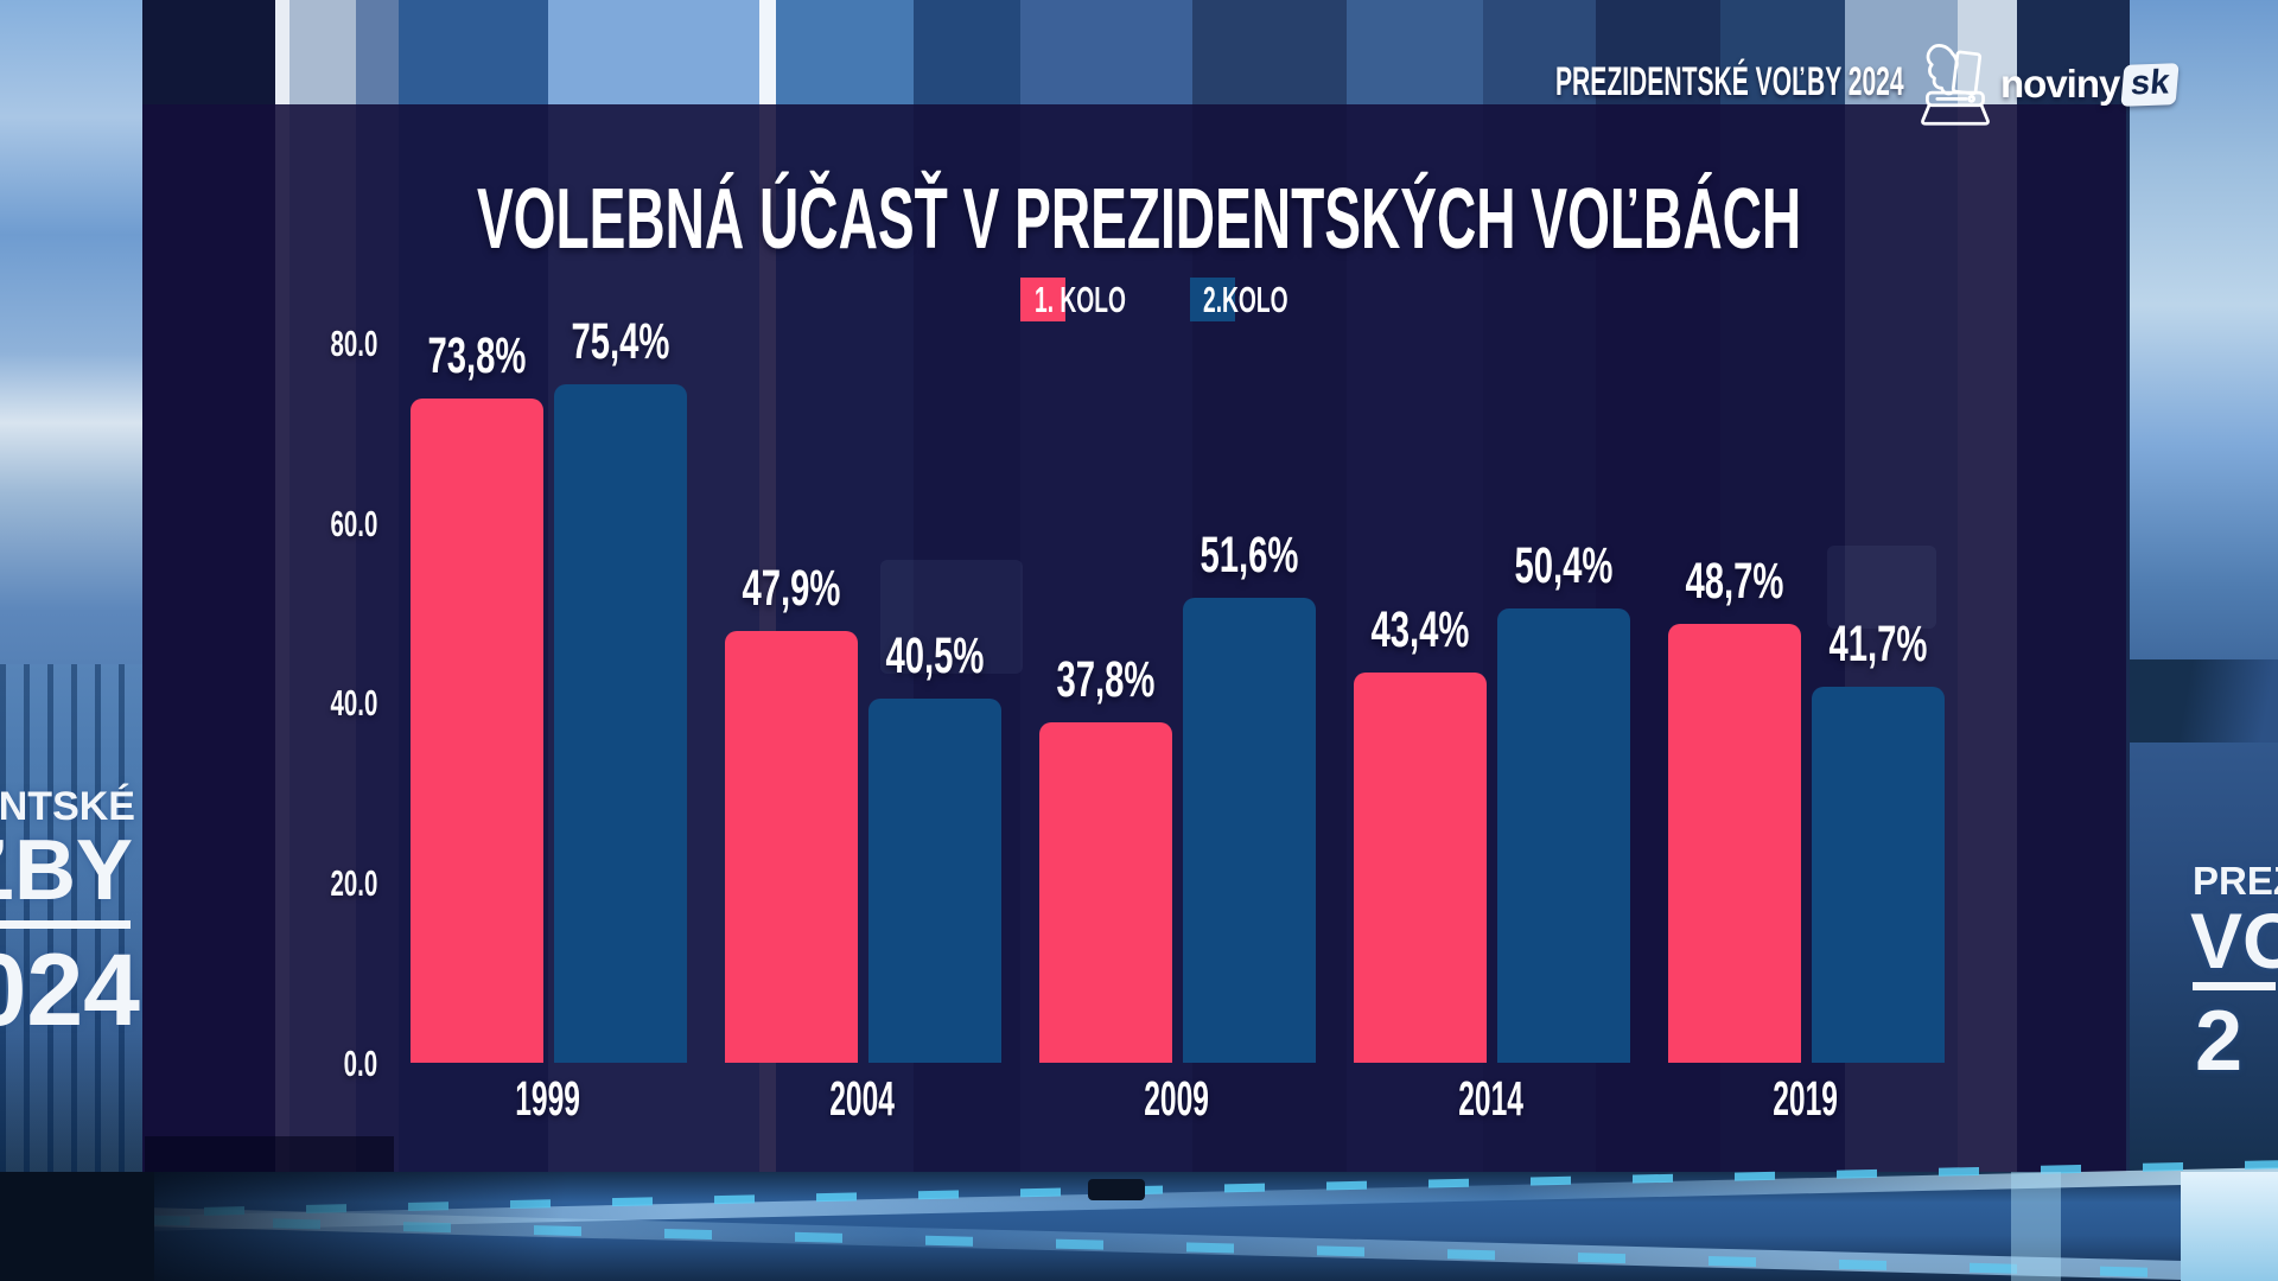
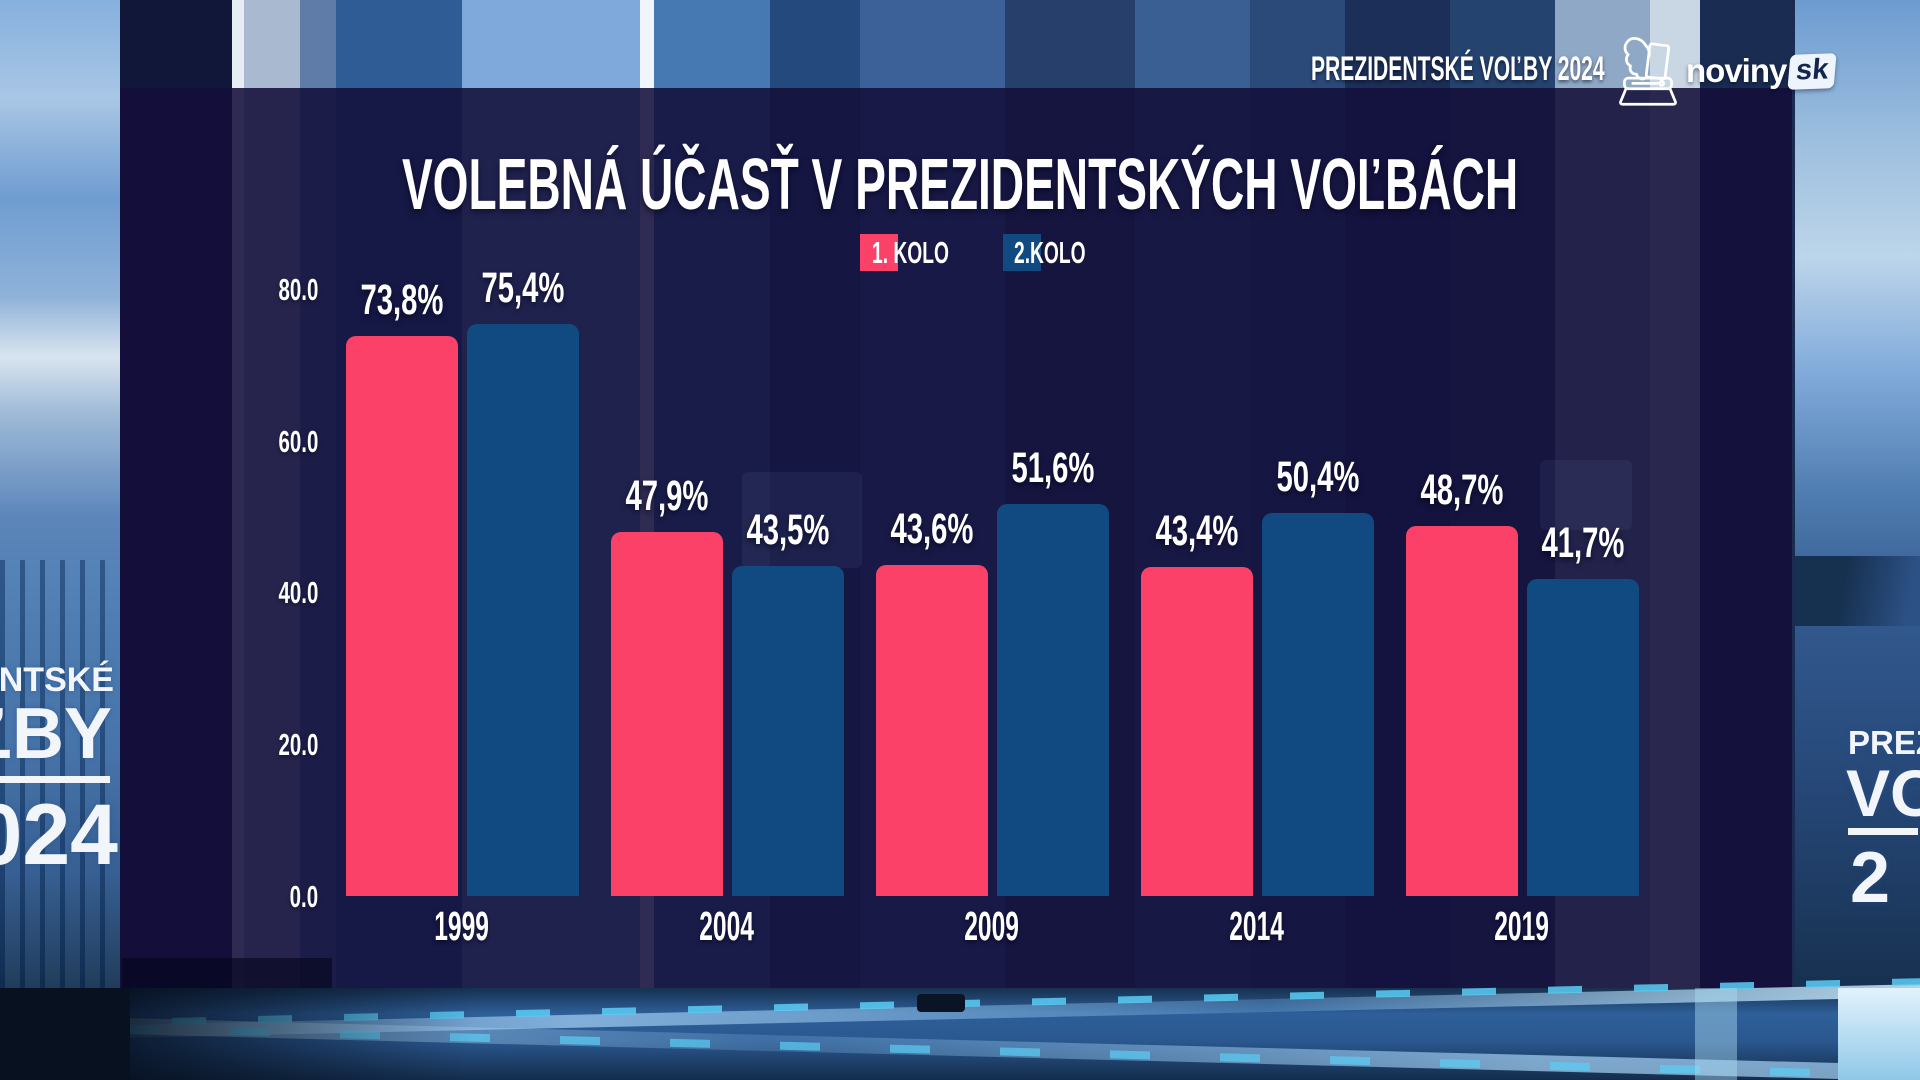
2.KOLO/2004: 40,5% -> 43,5%
1. KOLO/2009: 37,8% -> 43,6%
